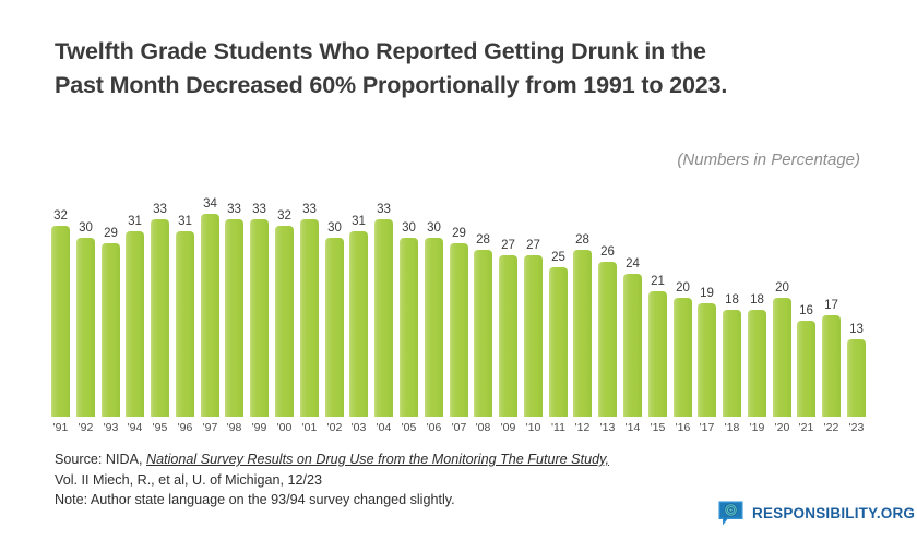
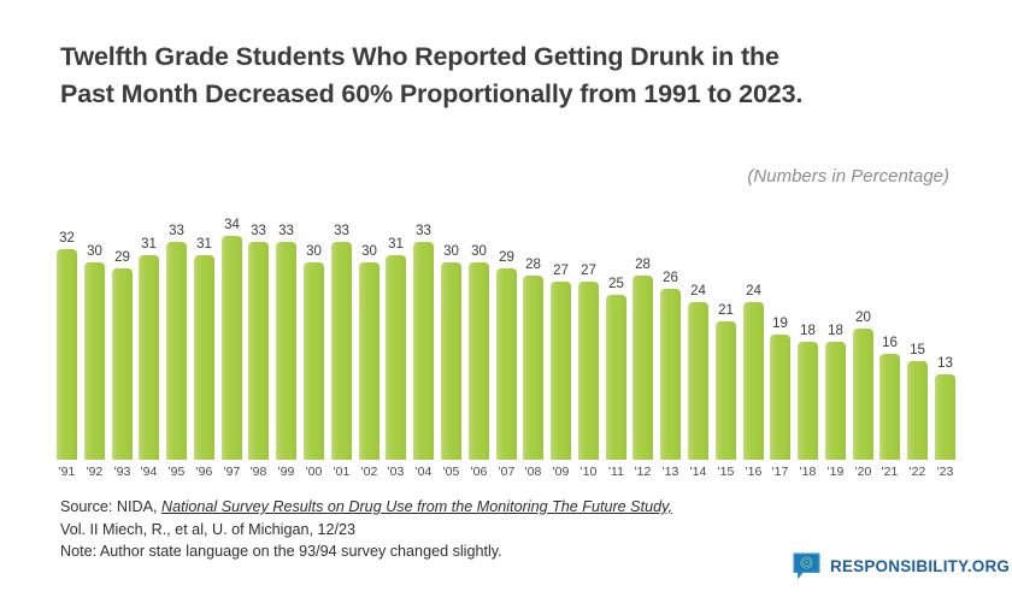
'00: 32 -> 30
'16: 20 -> 24
'22: 17 -> 15
